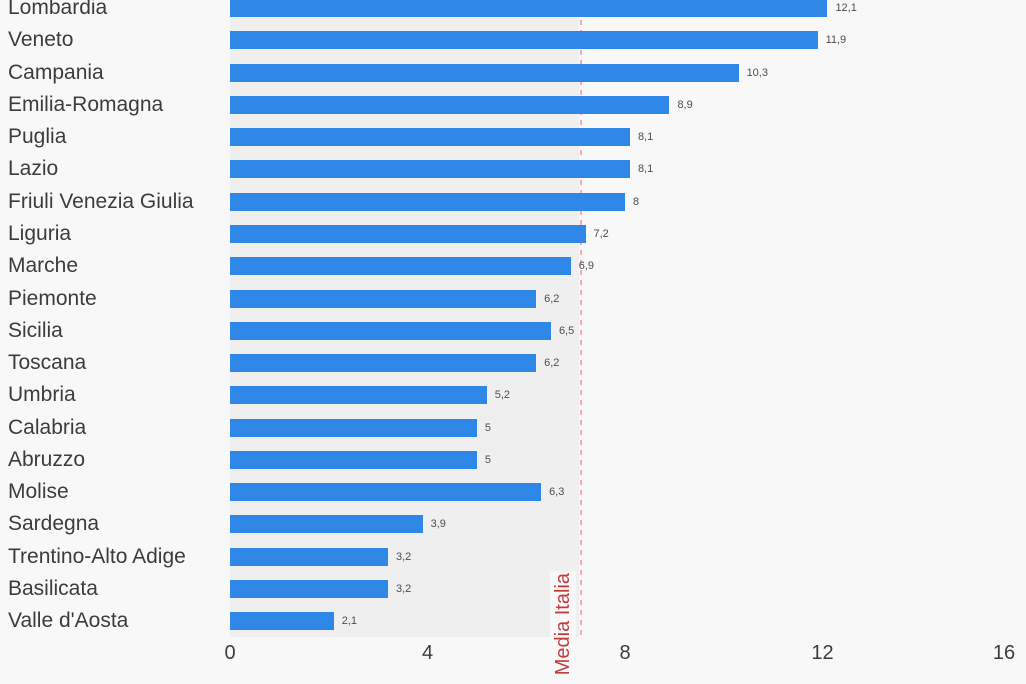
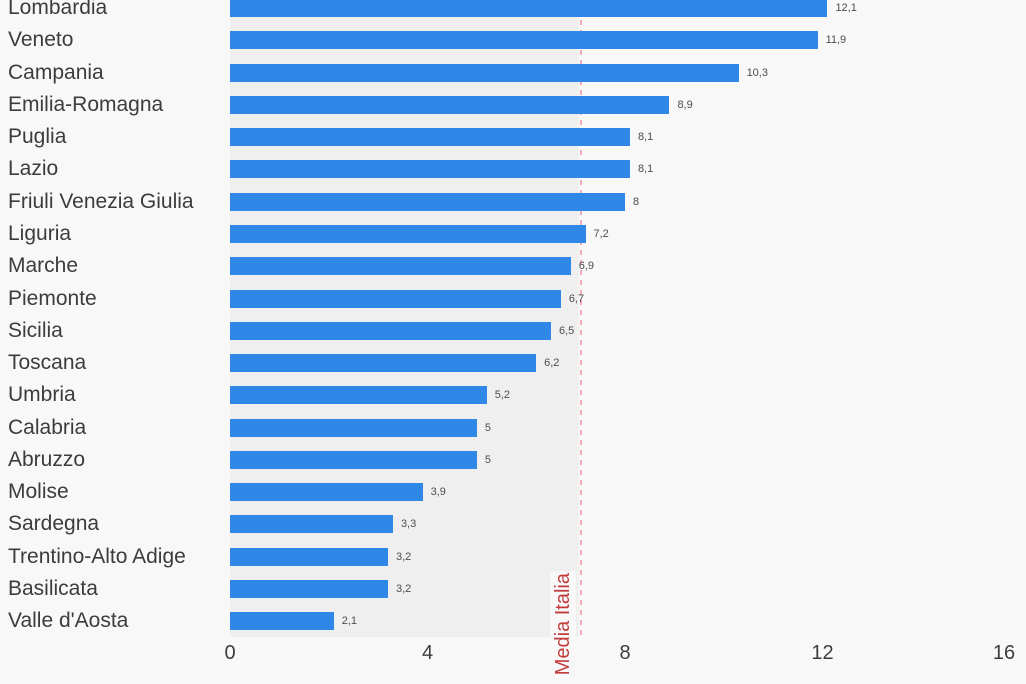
Piemonte: 6,2 -> 6,7
Molise: 6,3 -> 3,9
Sardegna: 3,9 -> 3,3
